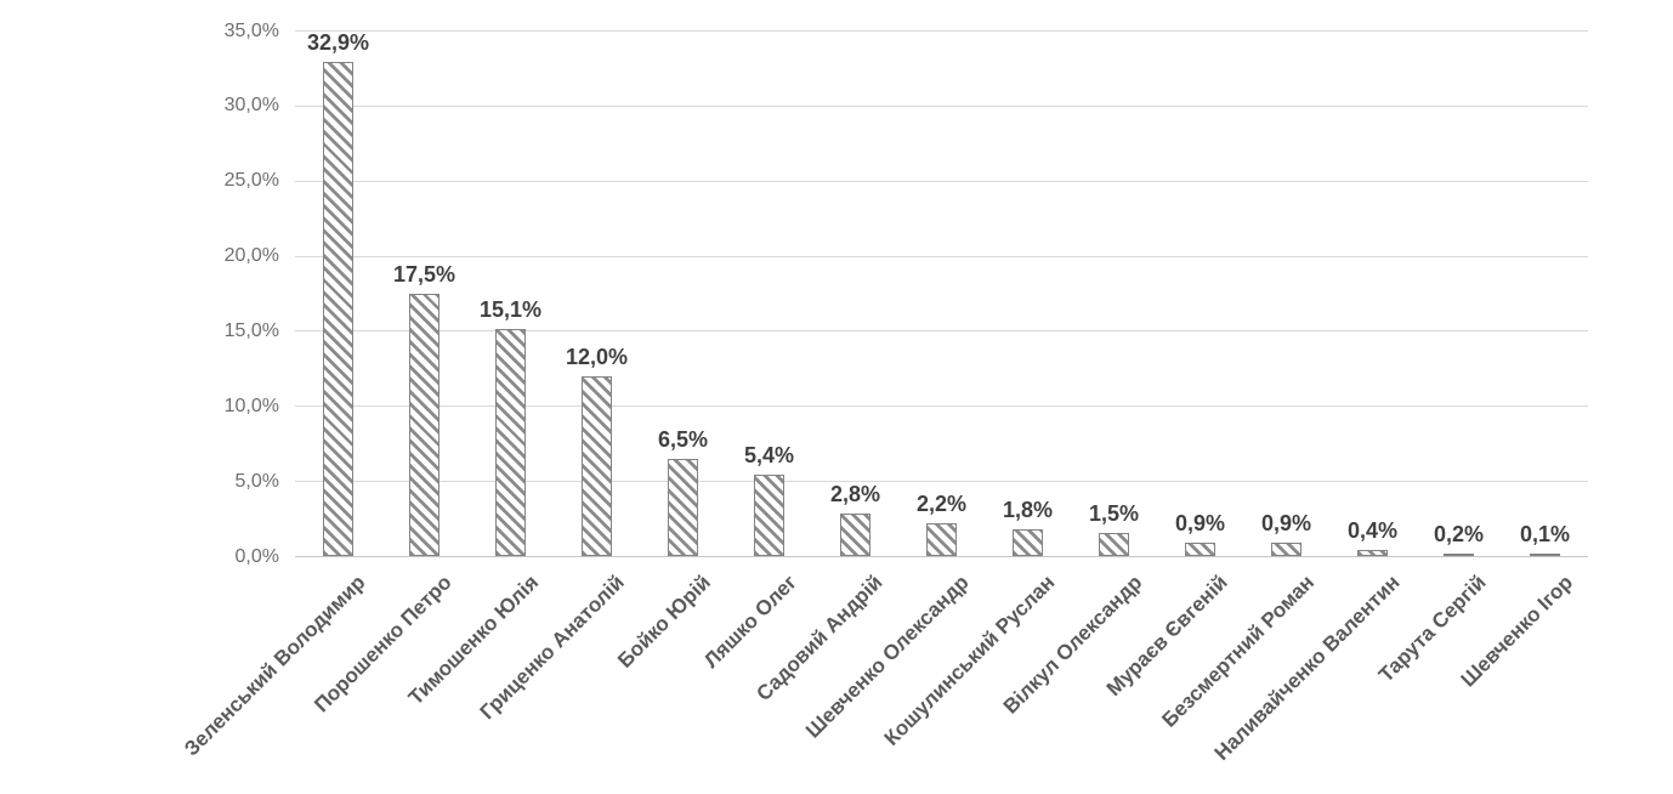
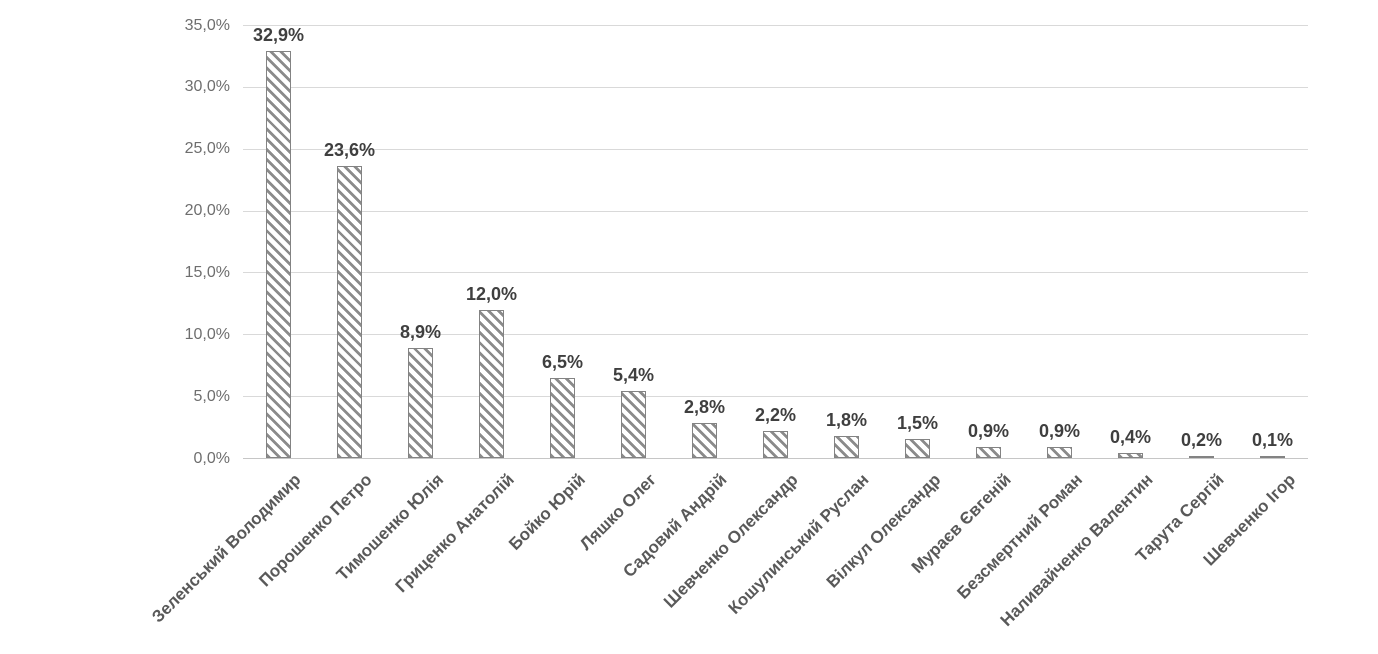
Порошенко Петро: 17,5% -> 23,6%
Тимошенко Юлія: 15,1% -> 8,9%
